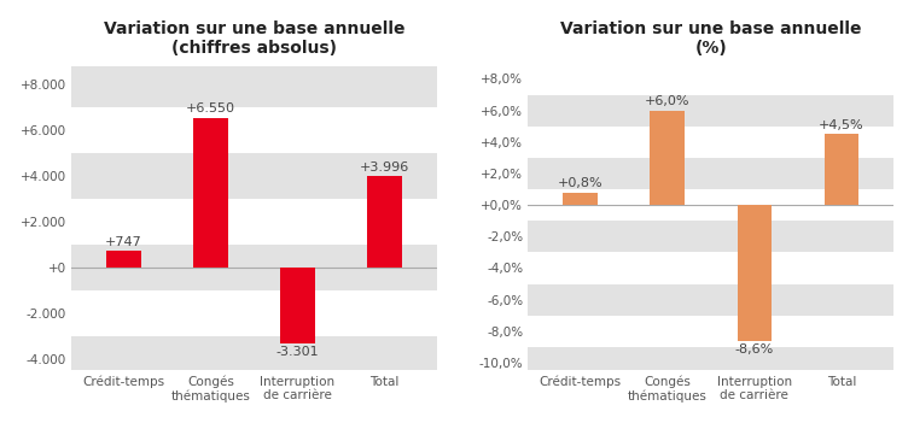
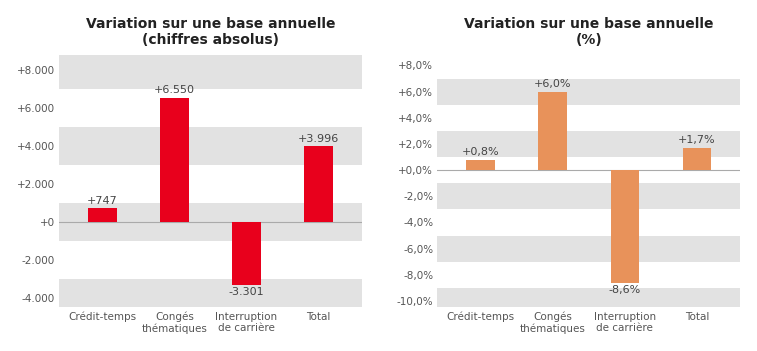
Variation sur une base annuelle (%)/Total: +4,5% -> +1,7%
